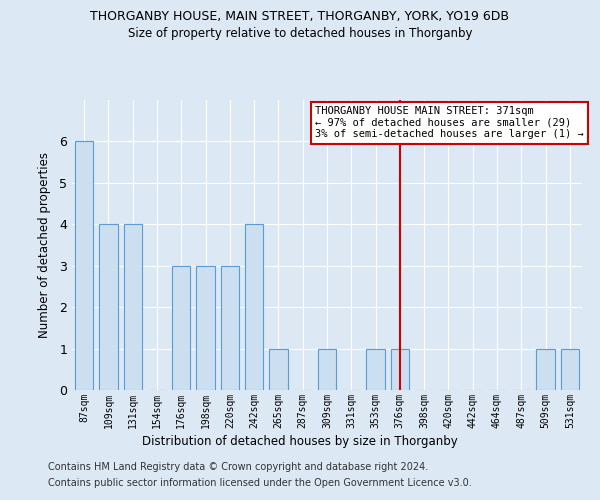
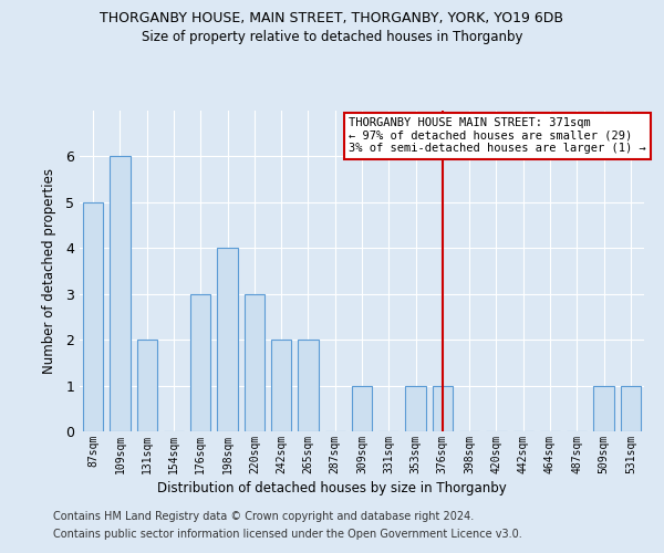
87sqm: 6 -> 5
109sqm: 4 -> 6
131sqm: 4 -> 2
198sqm: 3 -> 4
242sqm: 4 -> 2
265sqm: 1 -> 2
